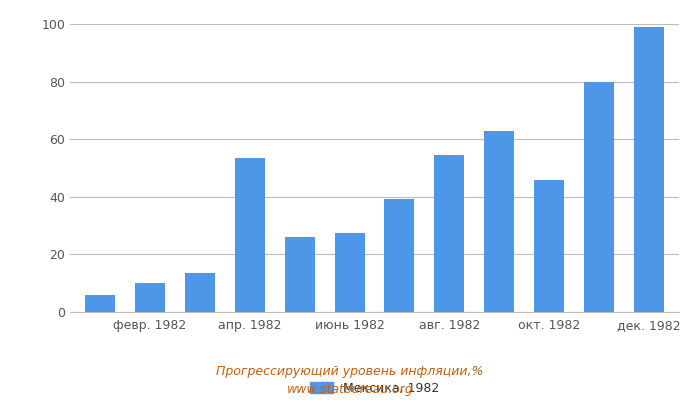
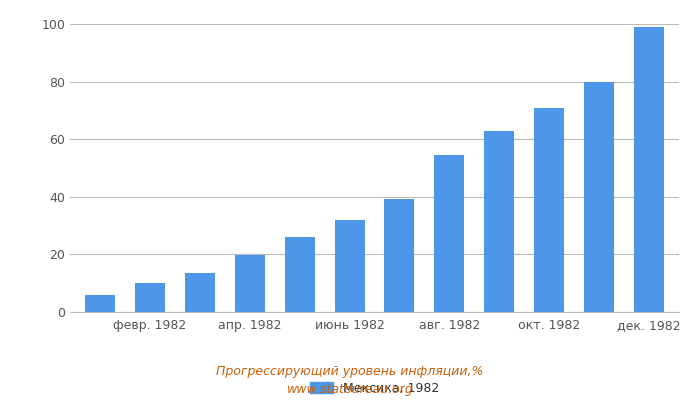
апр. 1982: 53.5 -> 19.8
июнь 1982: 27.5 -> 31.8
окт. 1982: 46.0 -> 71.0
